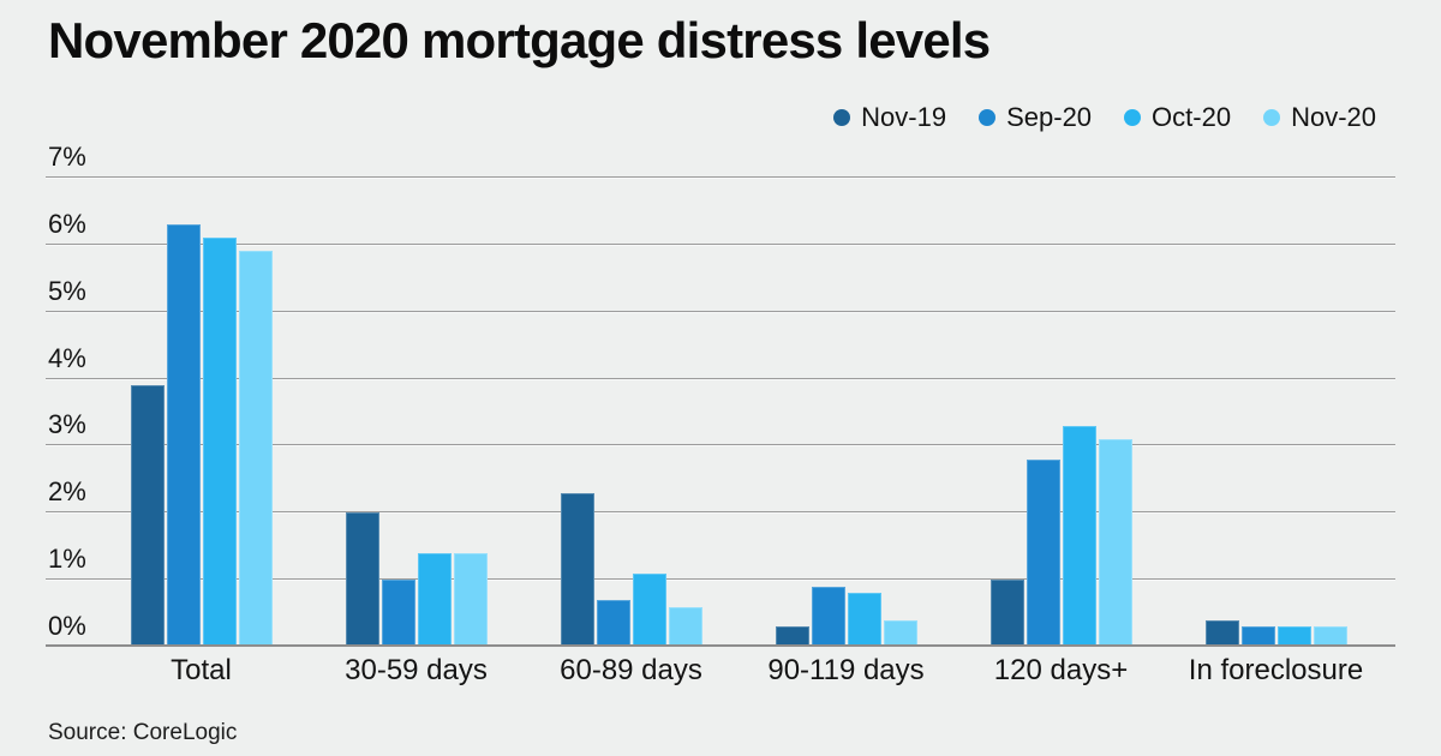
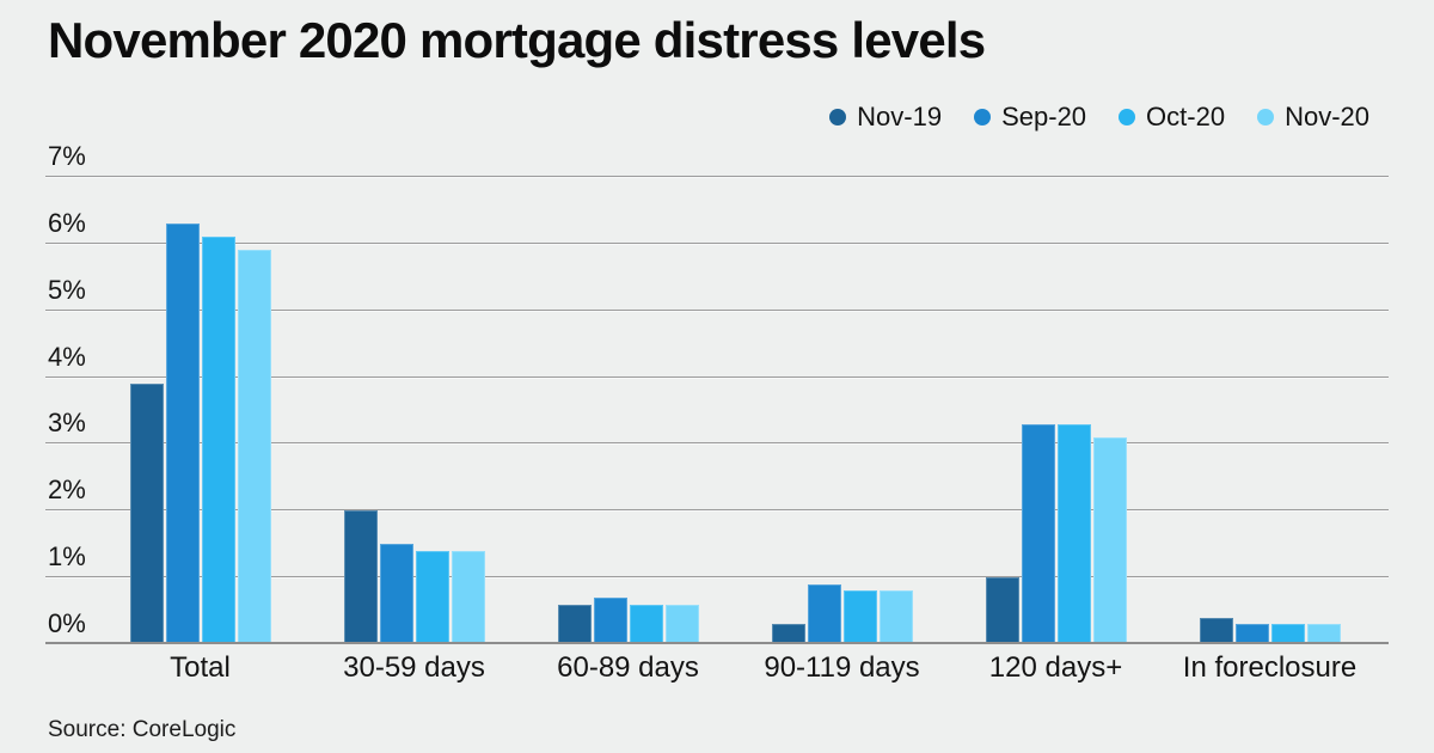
Sep-20/30-59 days: 1.0% -> 1.5%
Nov-19/60-89 days: 2.3% -> 0.6%
Oct-20/60-89 days: 1.1% -> 0.6%
Nov-20/90-119 days: 0.4% -> 0.8%
Sep-20/120 days+: 2.8% -> 3.3%
